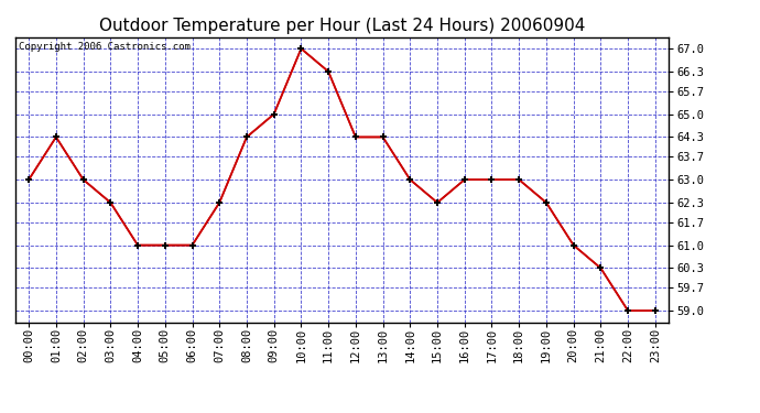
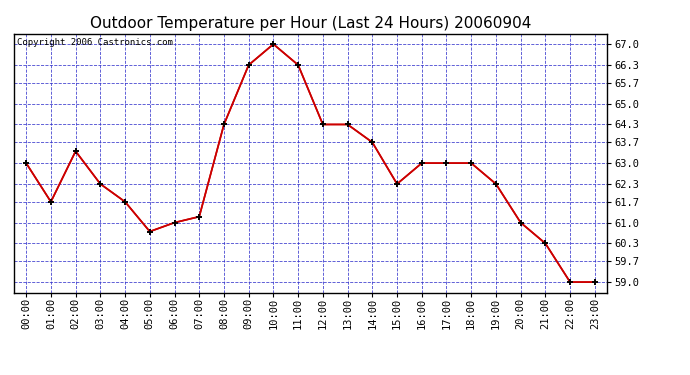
01:00: 64.3 -> 61.7
02:00: 63.0 -> 63.4
04:00: 61.0 -> 61.7
05:00: 61.0 -> 60.7
07:00: 62.3 -> 61.2
09:00: 65.0 -> 66.3
14:00: 63.0 -> 63.7
